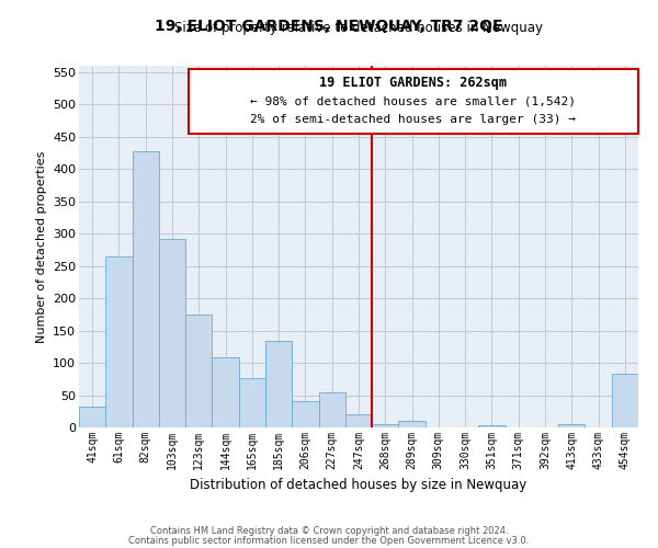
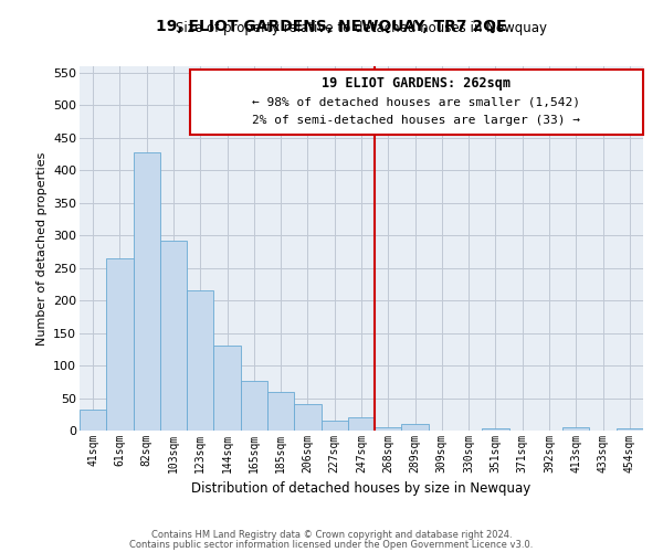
123sqm: 174 -> 215
144sqm: 108 -> 130
185sqm: 134 -> 59
227sqm: 54 -> 15
454sqm: 84 -> 3
